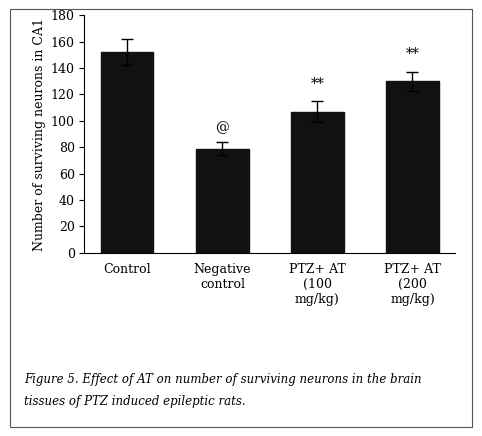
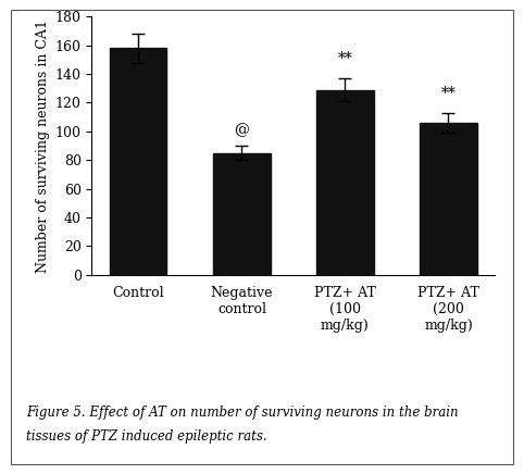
Control: 152 -> 158
Negative control: 79 -> 85
PTZ+ AT (100 mg/kg): 107 -> 129
PTZ+ AT (200 mg/kg): 130 -> 106
